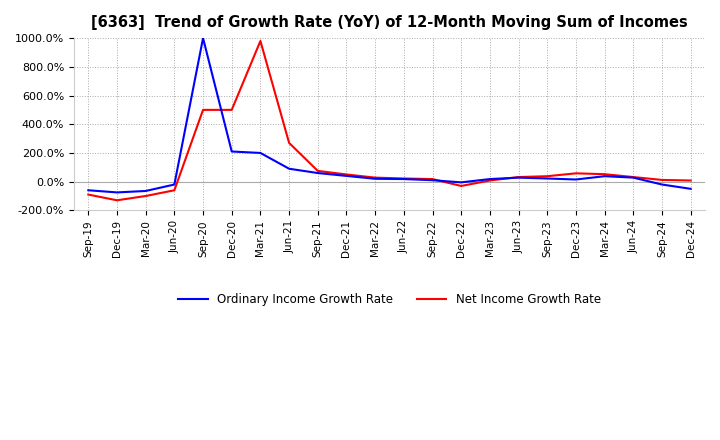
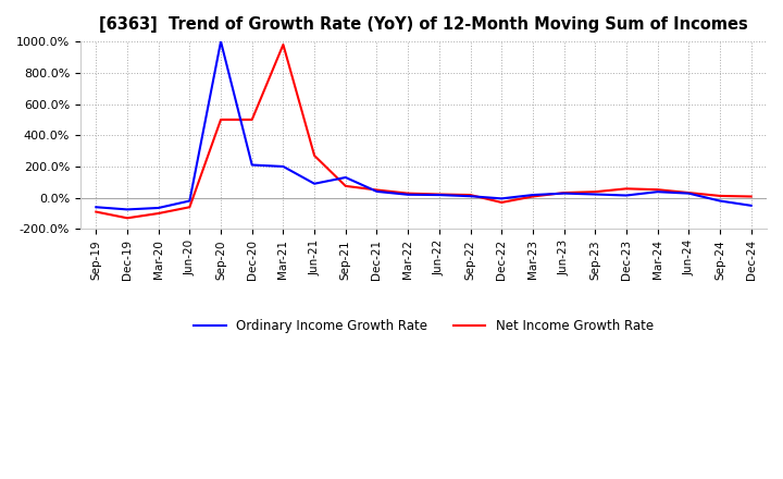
Ordinary Income Growth Rate/Sep-21: 60% -> 130%
